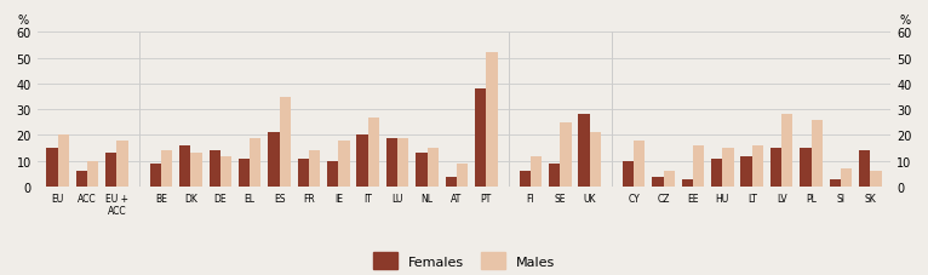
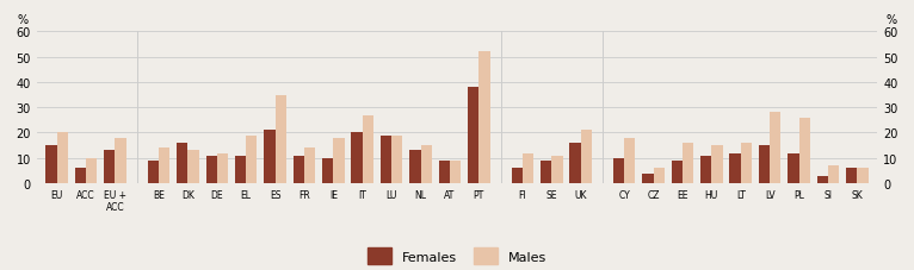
Females/DE: 14 -> 11
Females/AT: 4 -> 9
Males/SE: 25 -> 11
Females/UK: 28 -> 16
Females/EE: 3 -> 9
Females/PL: 15 -> 12
Females/SK: 14 -> 6
